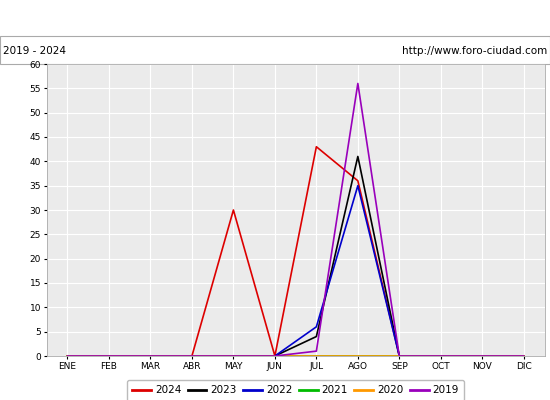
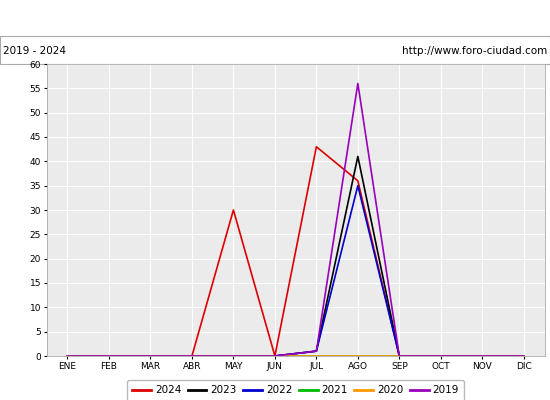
2023/JUL: 4 -> 1
2022/JUL: 6 -> 1
